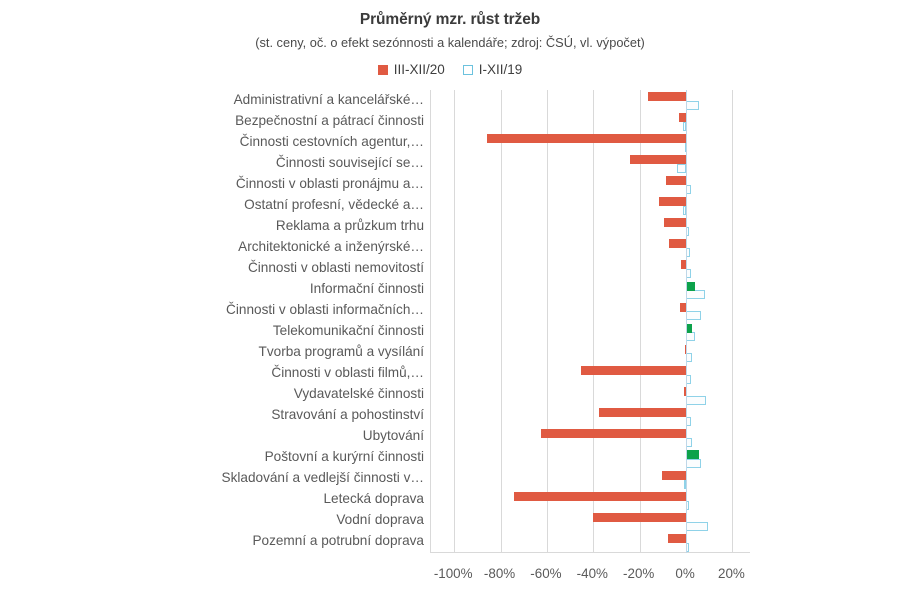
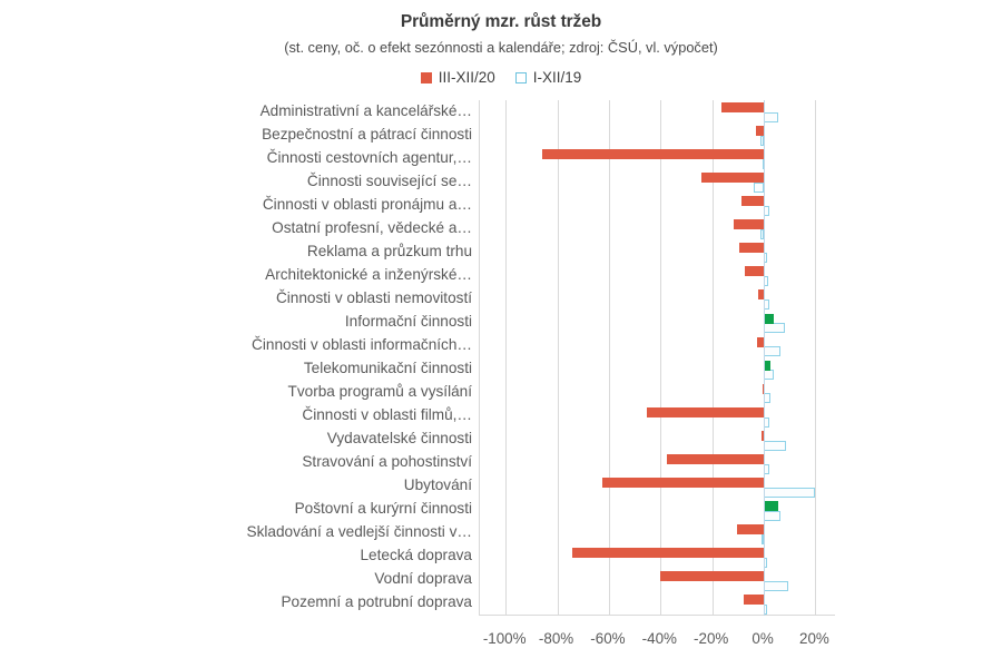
I-XII/19/Ubytování: 2% -> 20%
